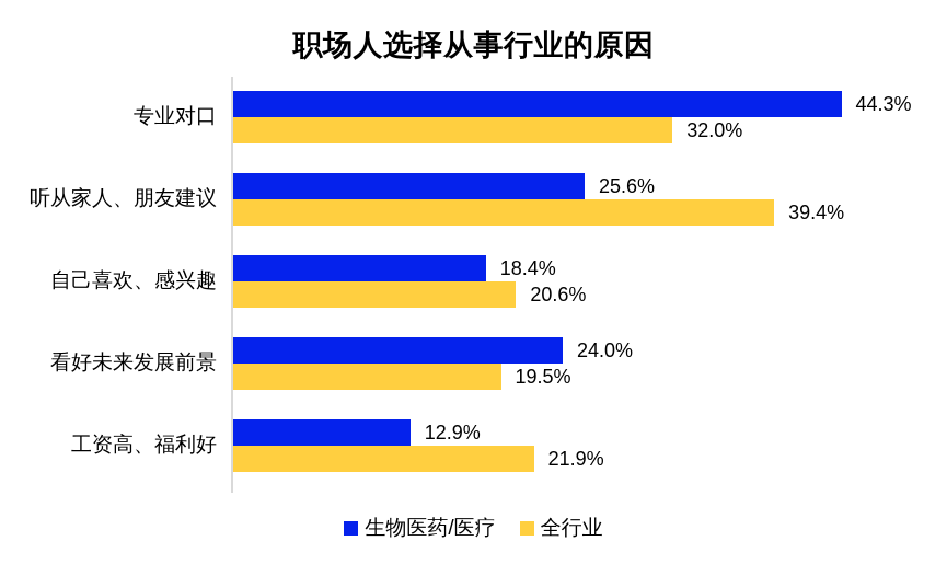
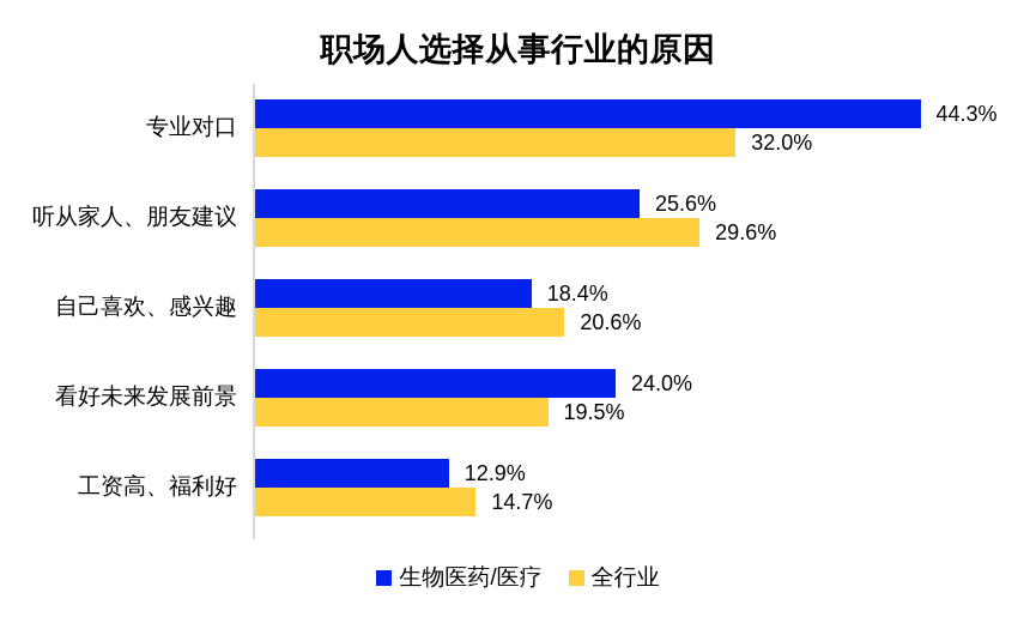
全行业/听从家人、朋友建议: 39.4% -> 29.6%
全行业/工资高、福利好: 21.9% -> 14.7%
